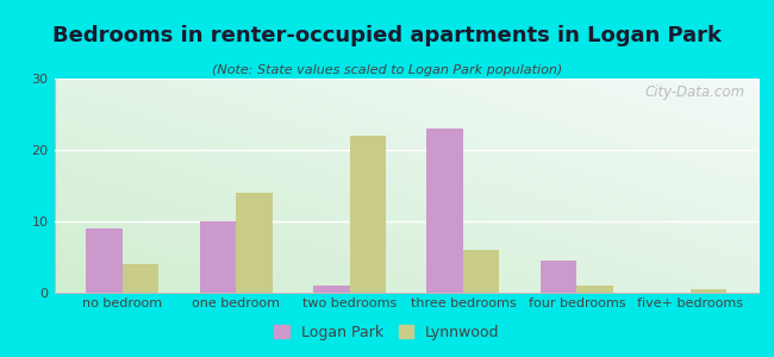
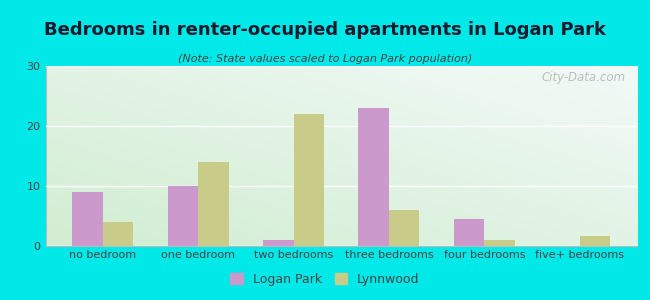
Lynnwood/five+ bedrooms: 0.5 -> 1.6
